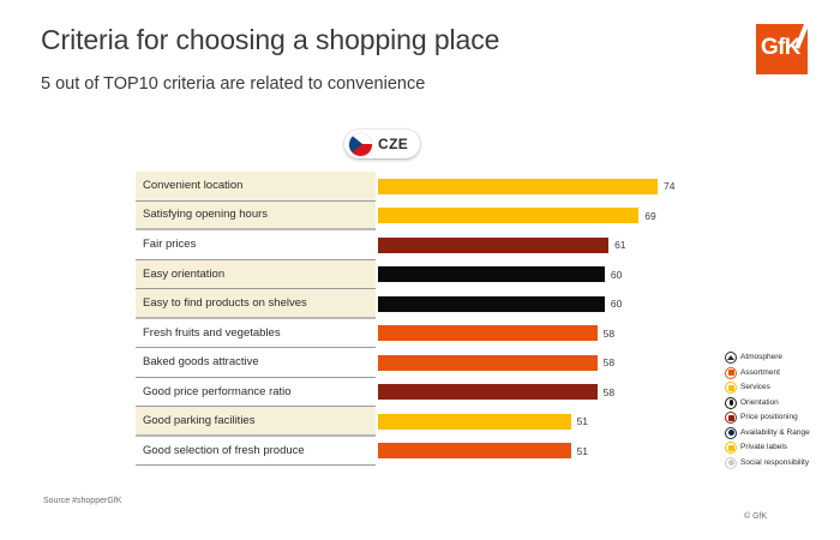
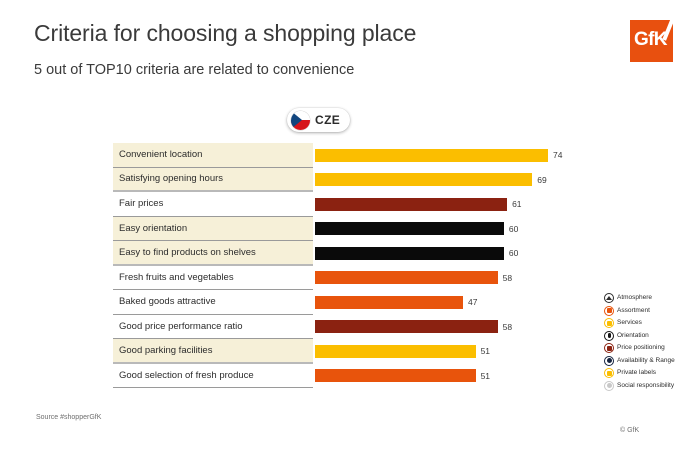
Baked goods attractive: 58 -> 47
